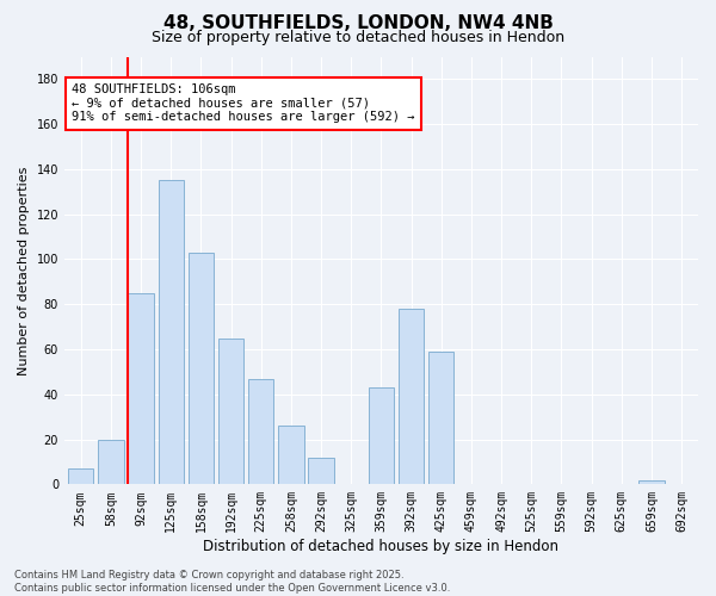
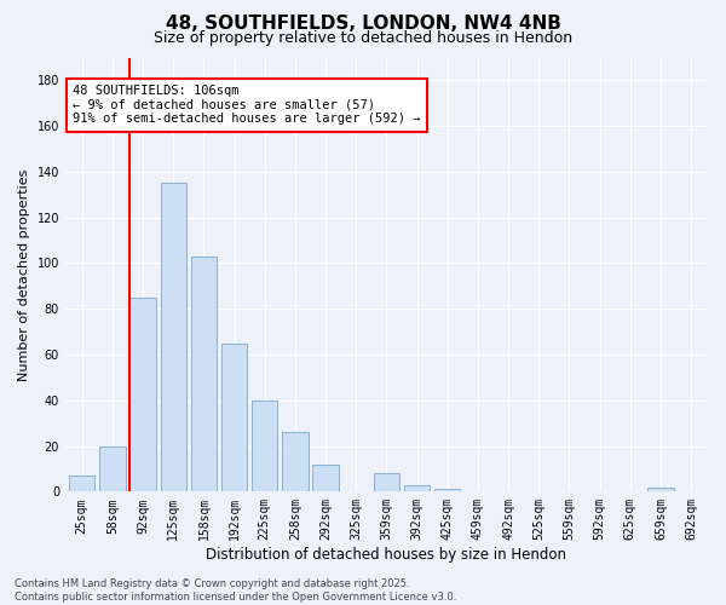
225sqm: 47 -> 40
359sqm: 43 -> 8
392sqm: 78 -> 3
425sqm: 59 -> 1
